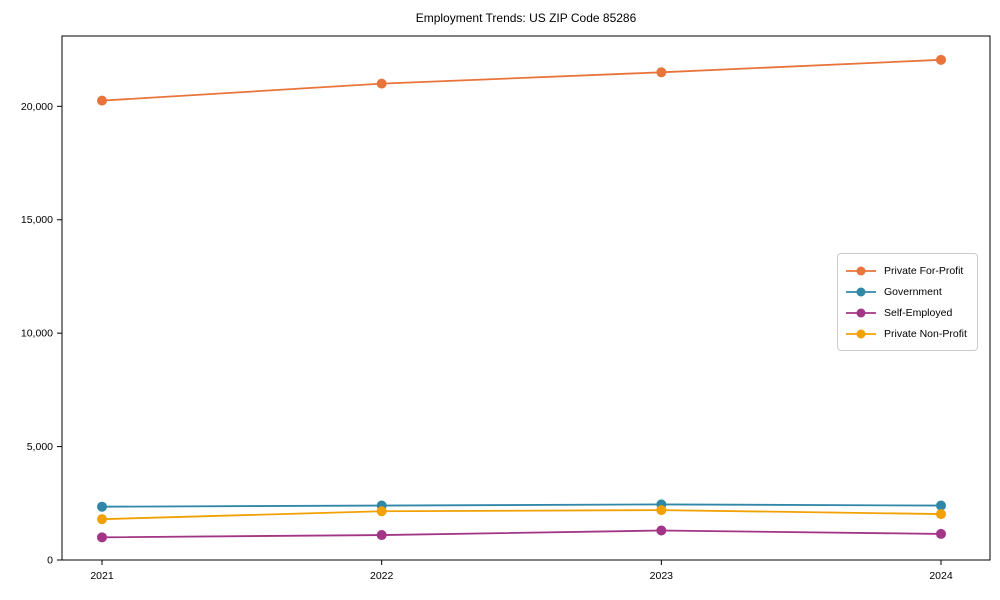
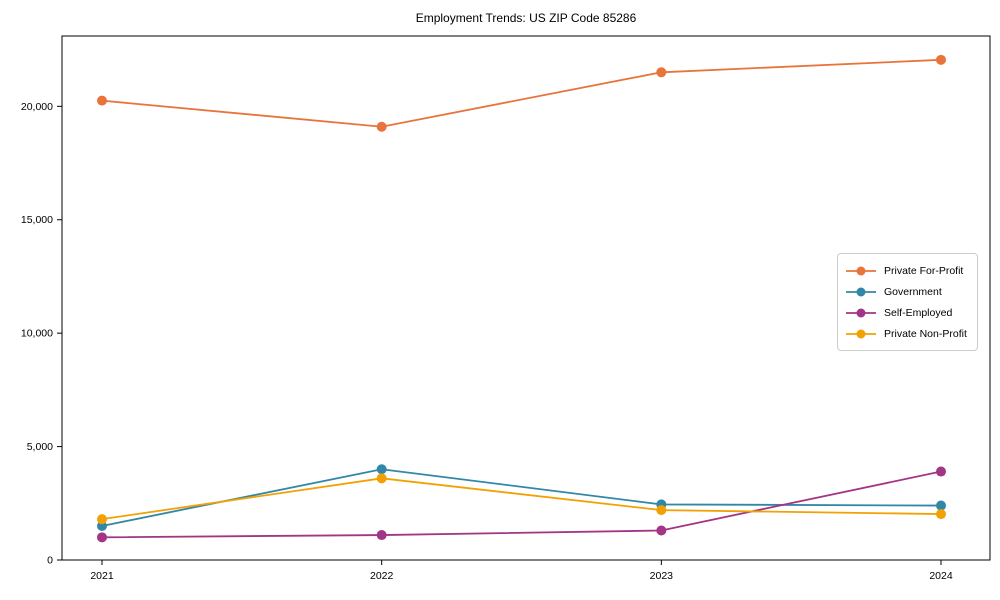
Government/2021: 2400 -> 1500
Private For-Profit/2022: 21000 -> 19100
Government/2022: 2400 -> 4000
Private Non-Profit/2022: 2200 -> 3600
Self-Employed/2024: 1200 -> 3900
